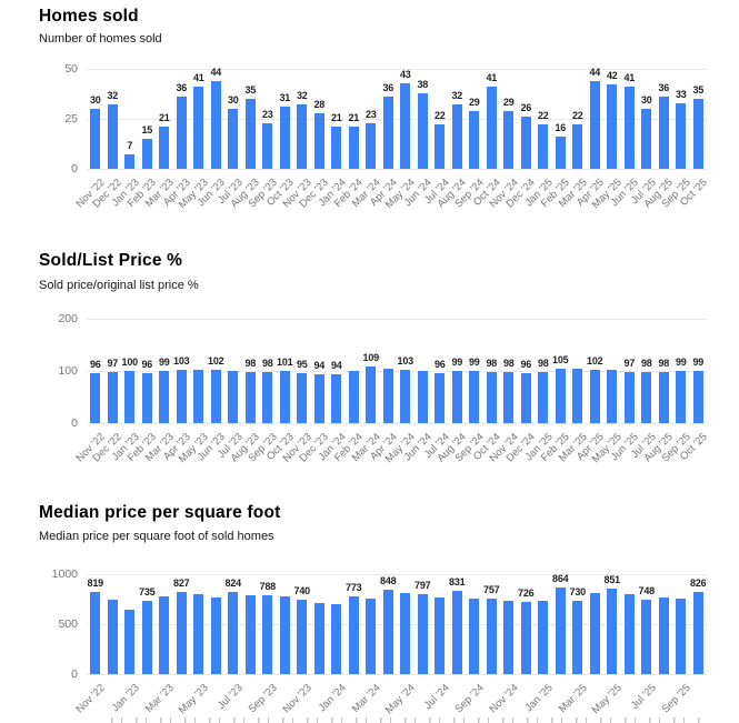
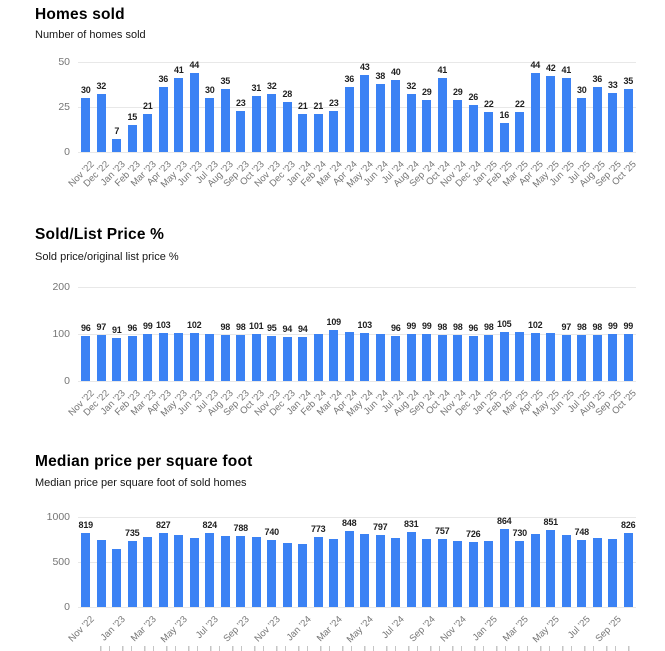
Homes sold/Jul '24: 22 -> 40
Sold/List Price %/Jan '23: 100 -> 91
